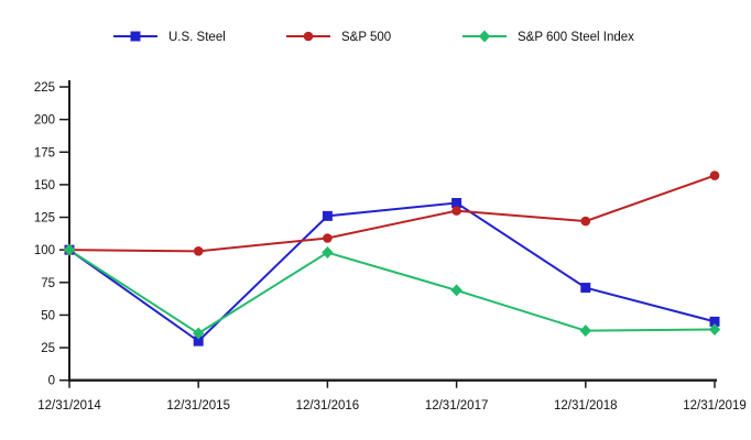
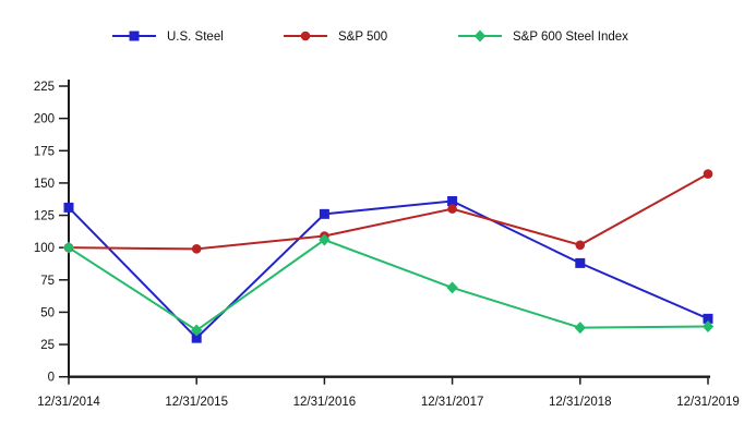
U.S. Steel/12/31/2014: 100 -> 131
S&P 600 Steel Index/12/31/2016: 98 -> 106
U.S. Steel/12/31/2018: 71 -> 88
S&P 500/12/31/2018: 122 -> 102
